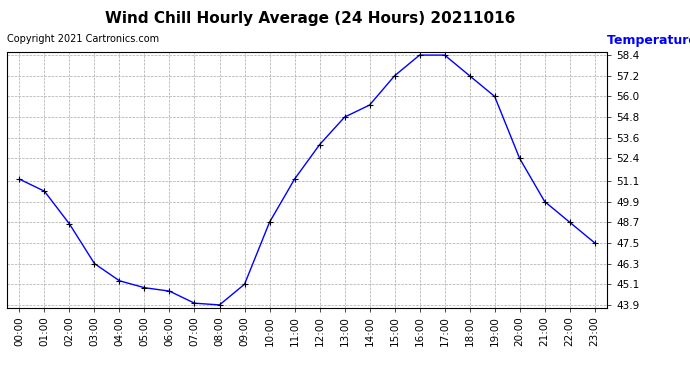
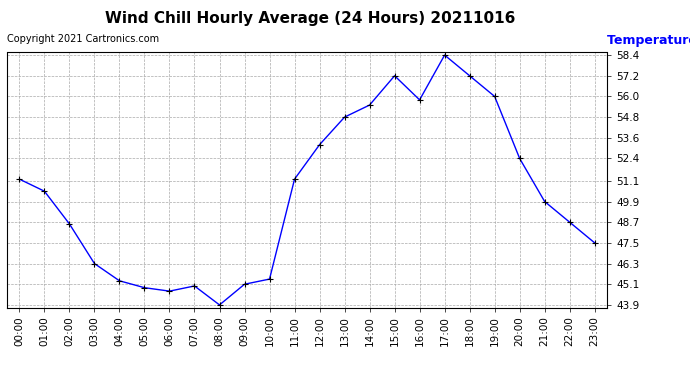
07:00: 44.0 -> 45.0
10:00: 48.7 -> 45.4
16:00: 58.4 -> 55.8
